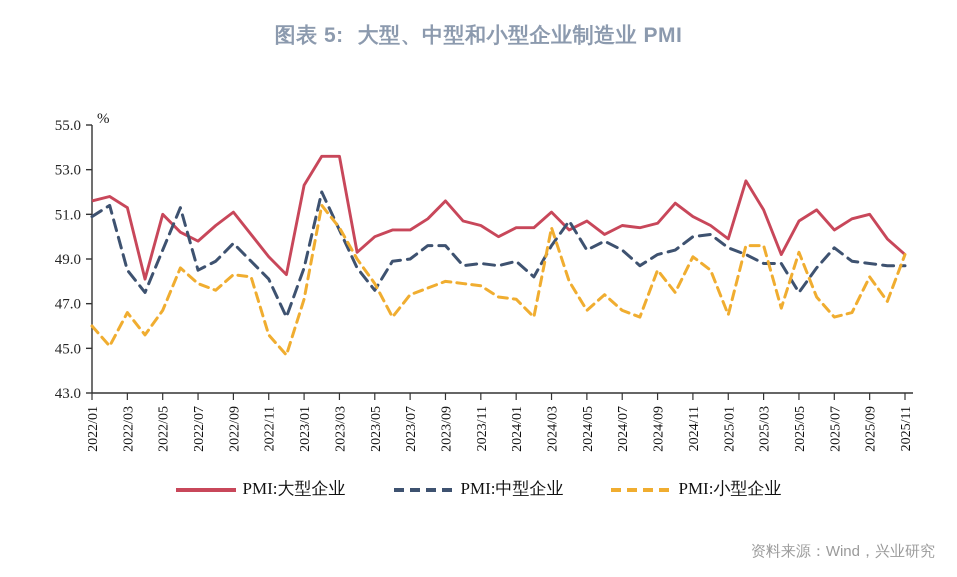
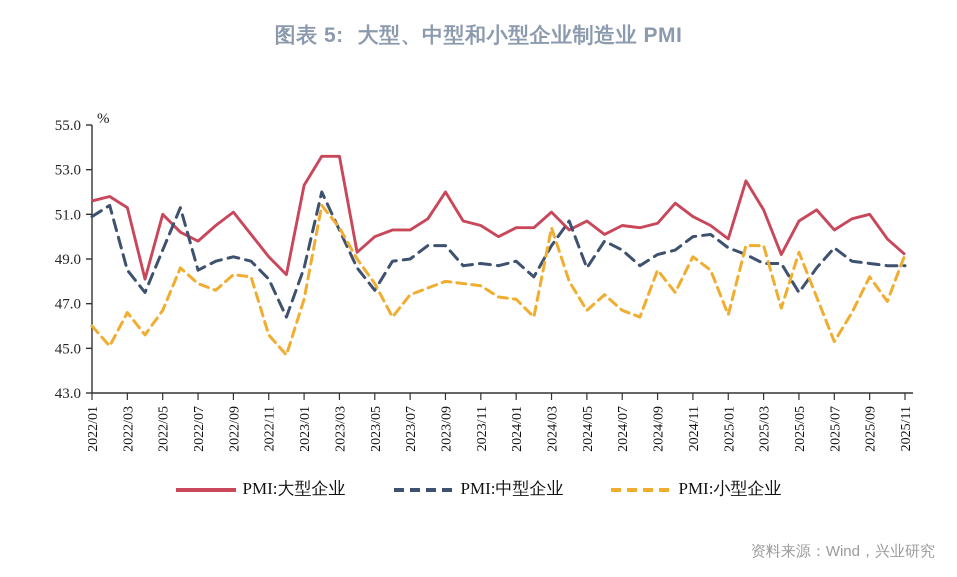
PMI:中型企业/2022/09: 49.7 -> 49.1
PMI:大型企业/2023/09: 51.6 -> 52.0
PMI:中型企业/2024/05: 49.4 -> 48.6
PMI:小型企业/2025/07: 46.4 -> 45.3
